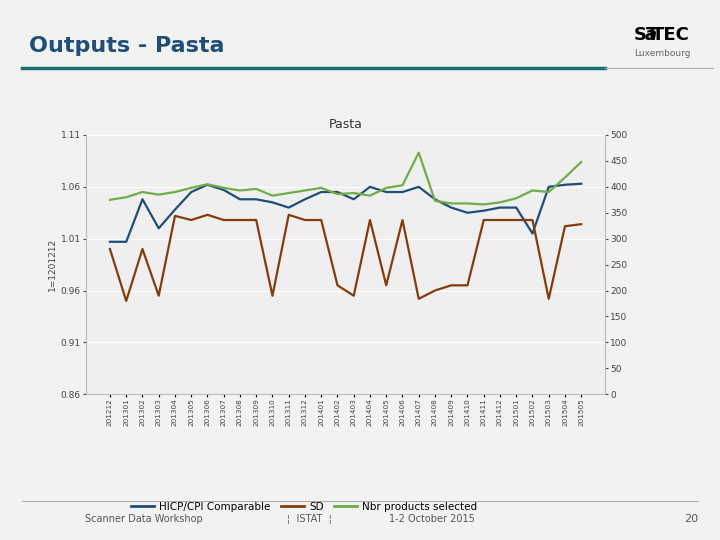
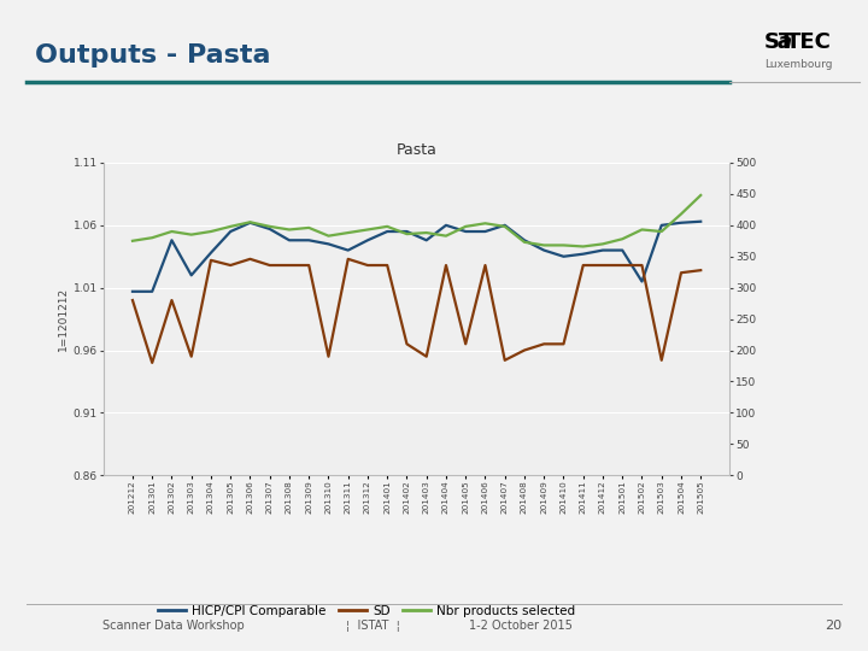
Nbr products selected/201407: 466 -> 398
